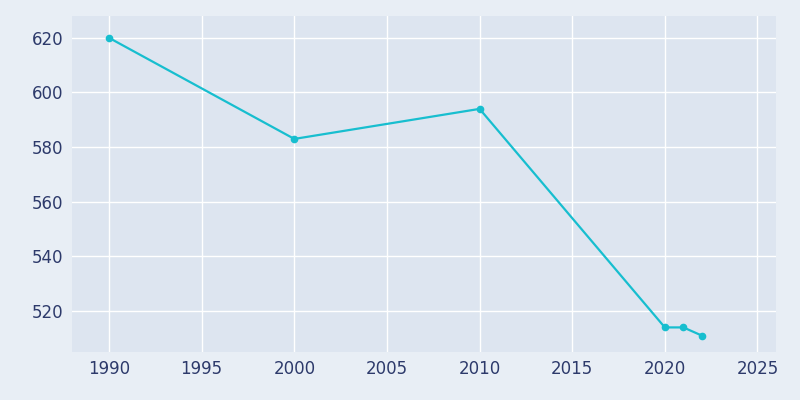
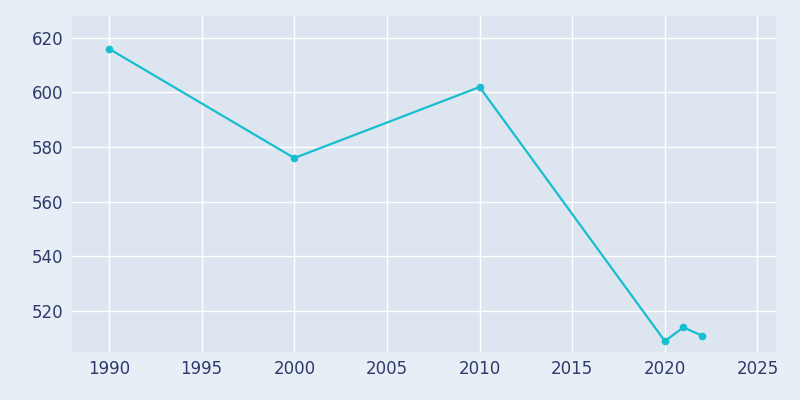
1990: 620 -> 616
2000: 583 -> 576
2010: 594 -> 602
2020: 514 -> 509
